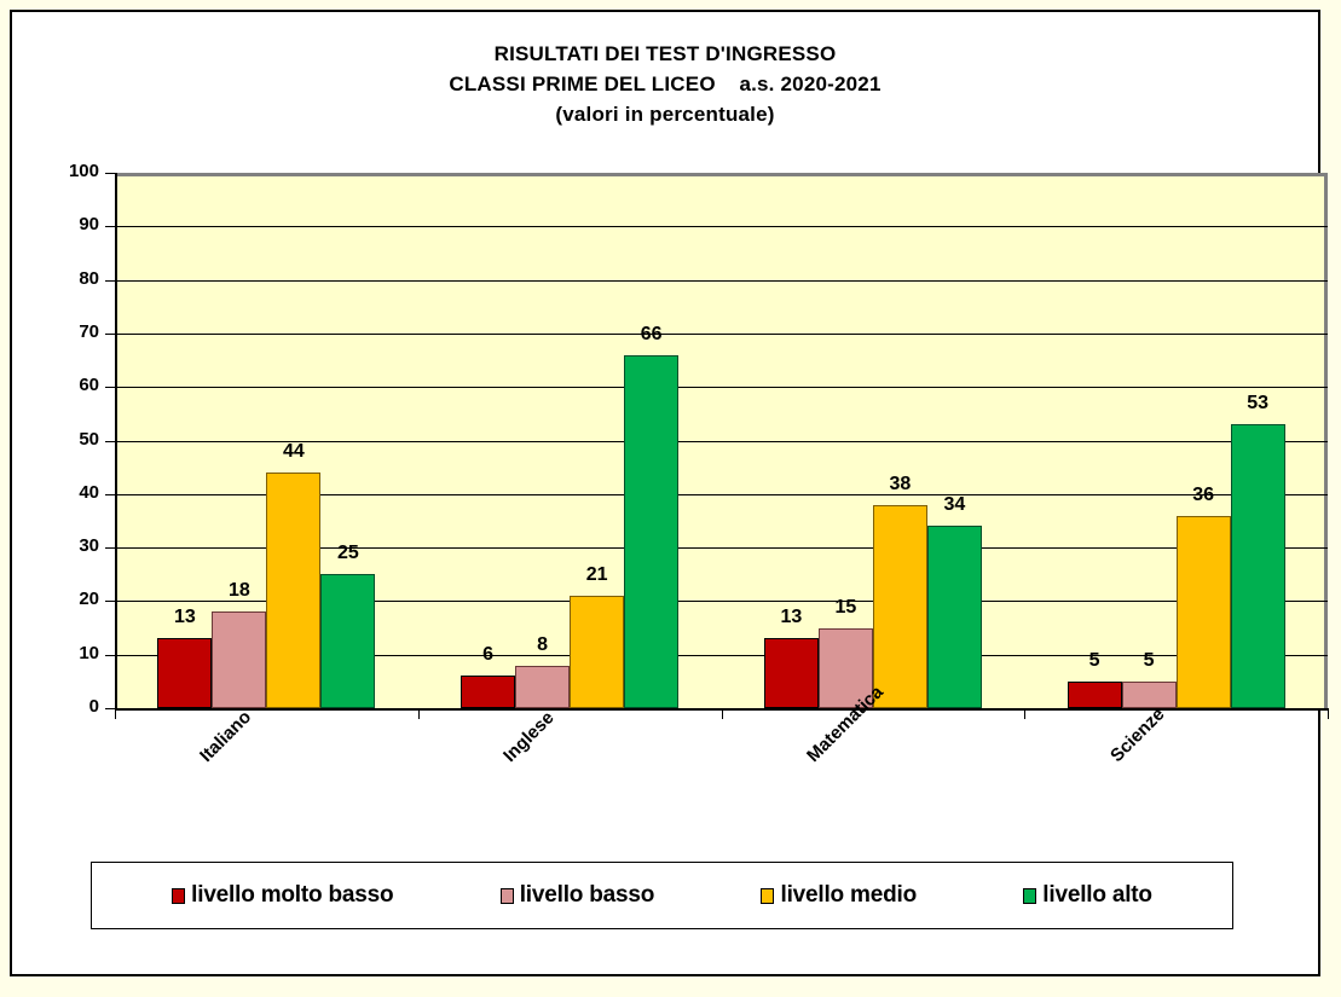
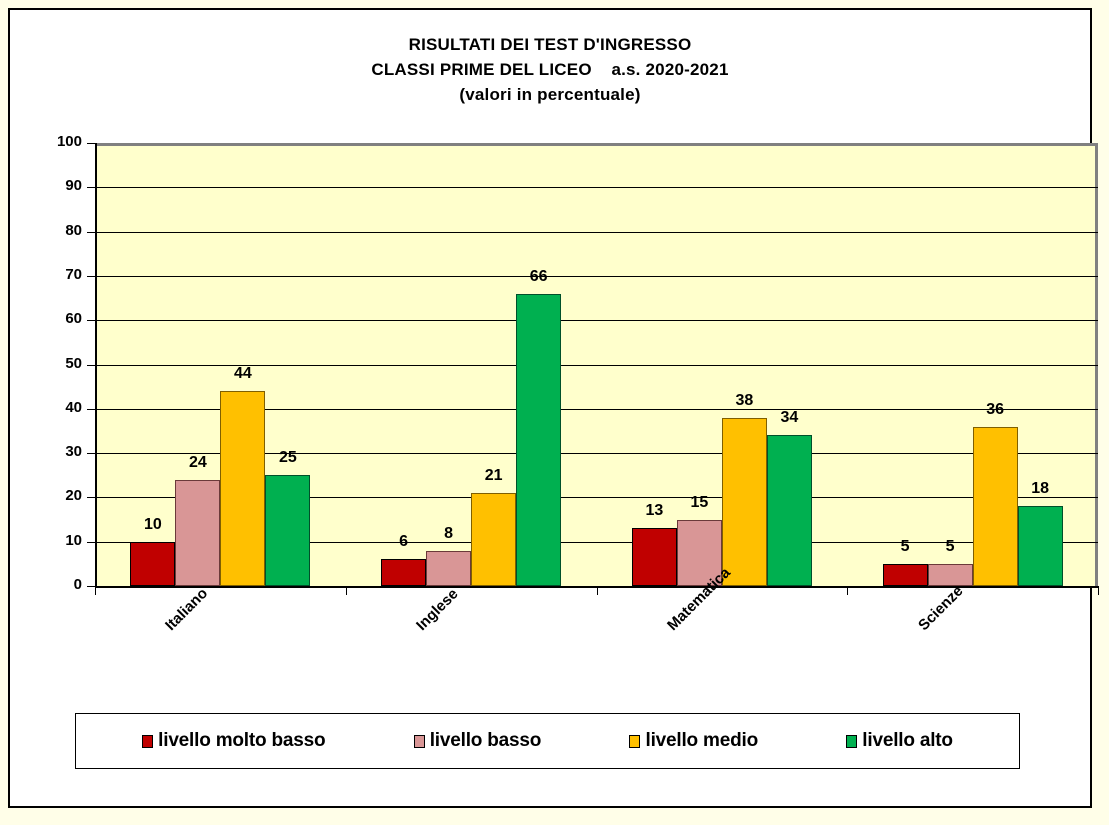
livello molto basso/Italiano: 13 -> 10
livello basso/Italiano: 18 -> 24
livello alto/Scienze: 53 -> 18
